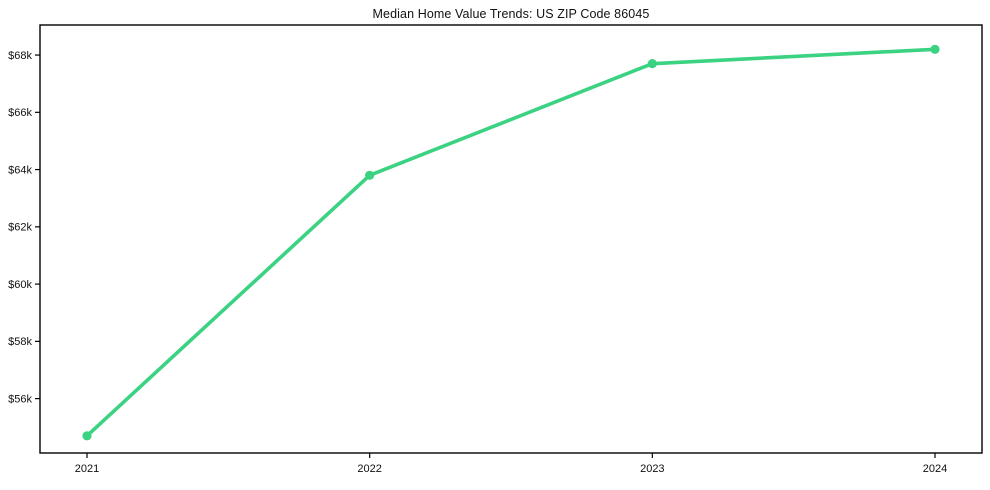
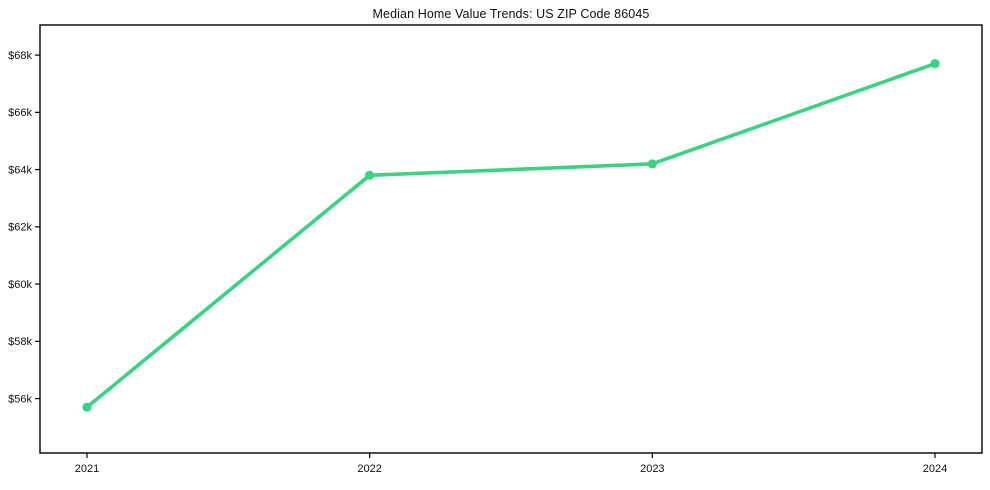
2021: $54.7k -> $55.7k
2023: $67.7k -> $64.2k
2024: $68.2k -> $67.7k
